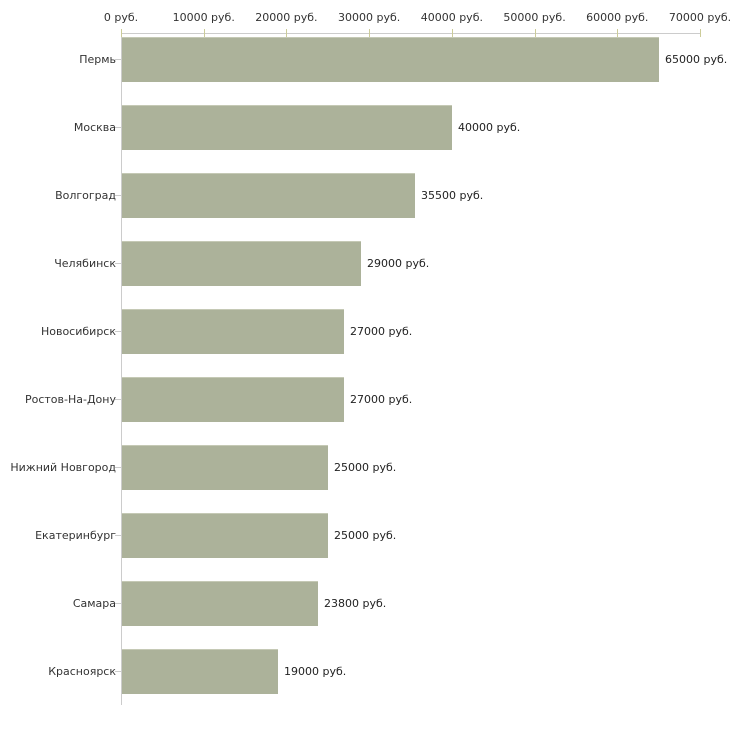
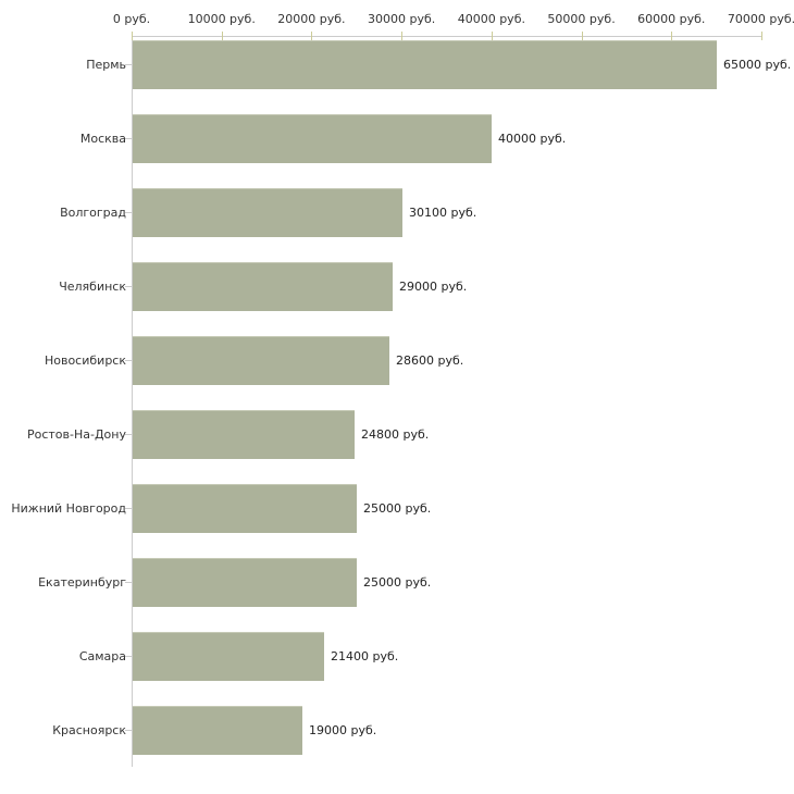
Волгоград: 35500 -> 30100
Новосибирск: 27000 -> 28600
Ростов-На-Дону: 27000 -> 24800
Самара: 23800 -> 21400
